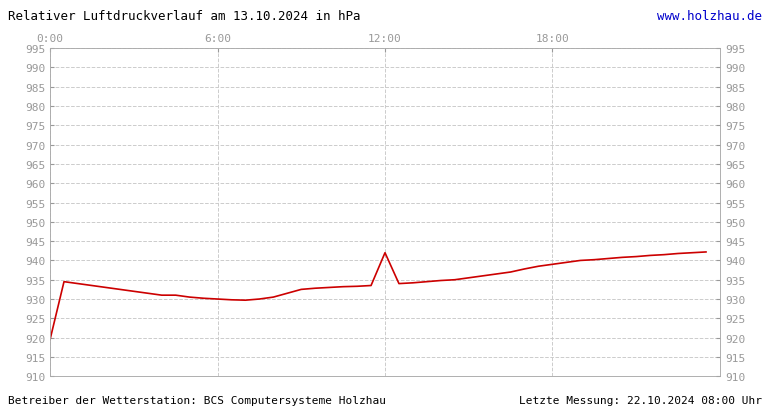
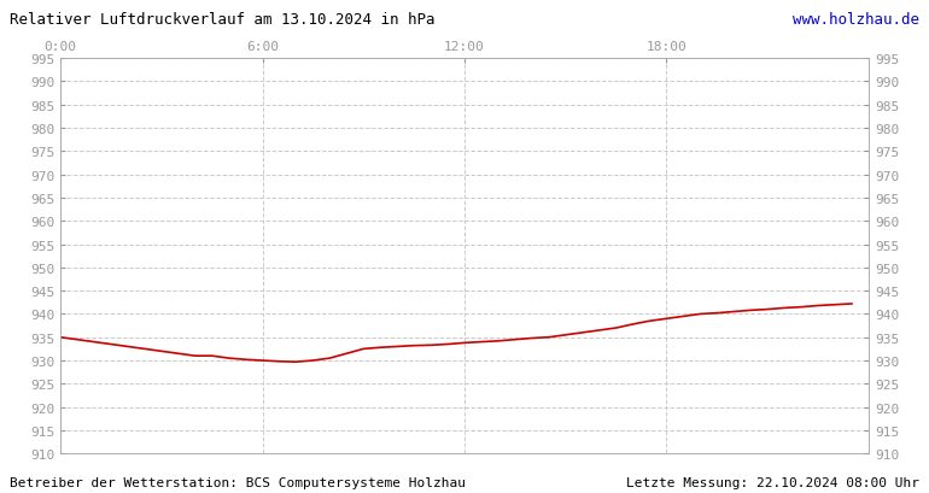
0:00: 919.5 -> 935.0
12:00: 942.0 -> 933.8
